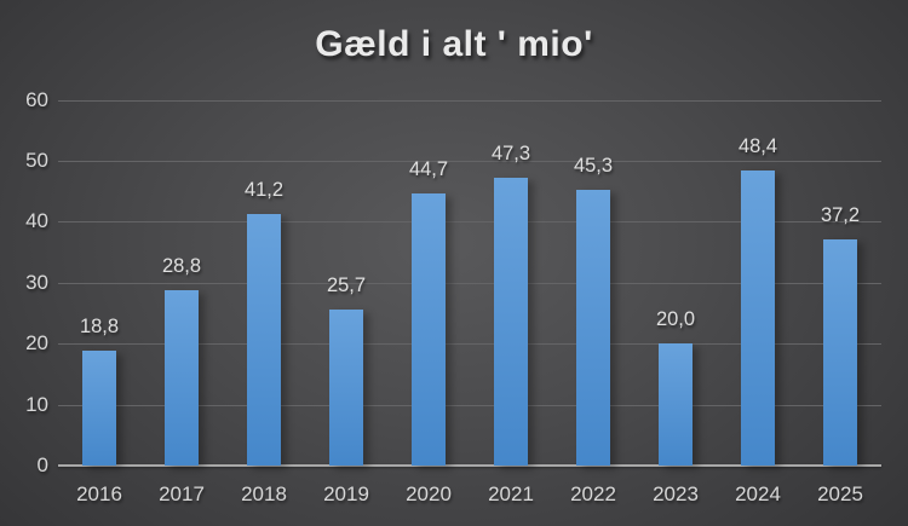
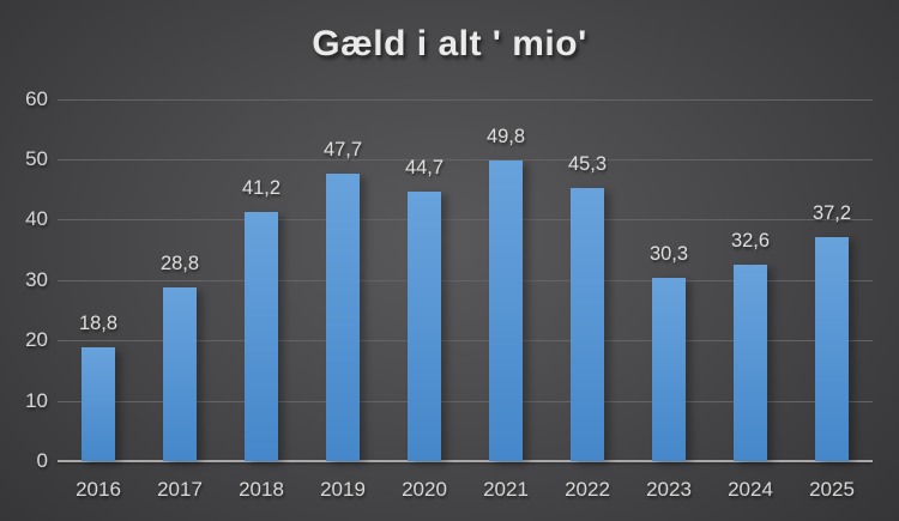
2019: 25,7 -> 47,7
2021: 47,3 -> 49,8
2023: 20,0 -> 30,3
2024: 48,4 -> 32,6
